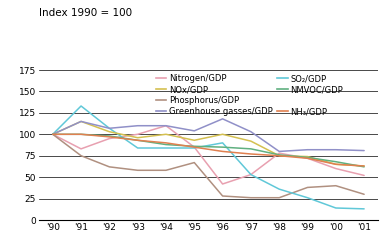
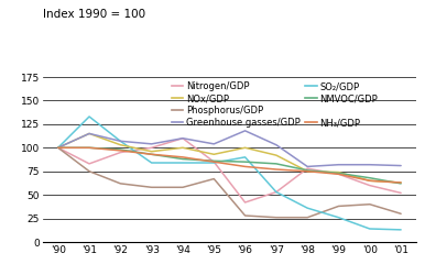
Greenhouse gasses/GDP/'93: 110 -> 104
